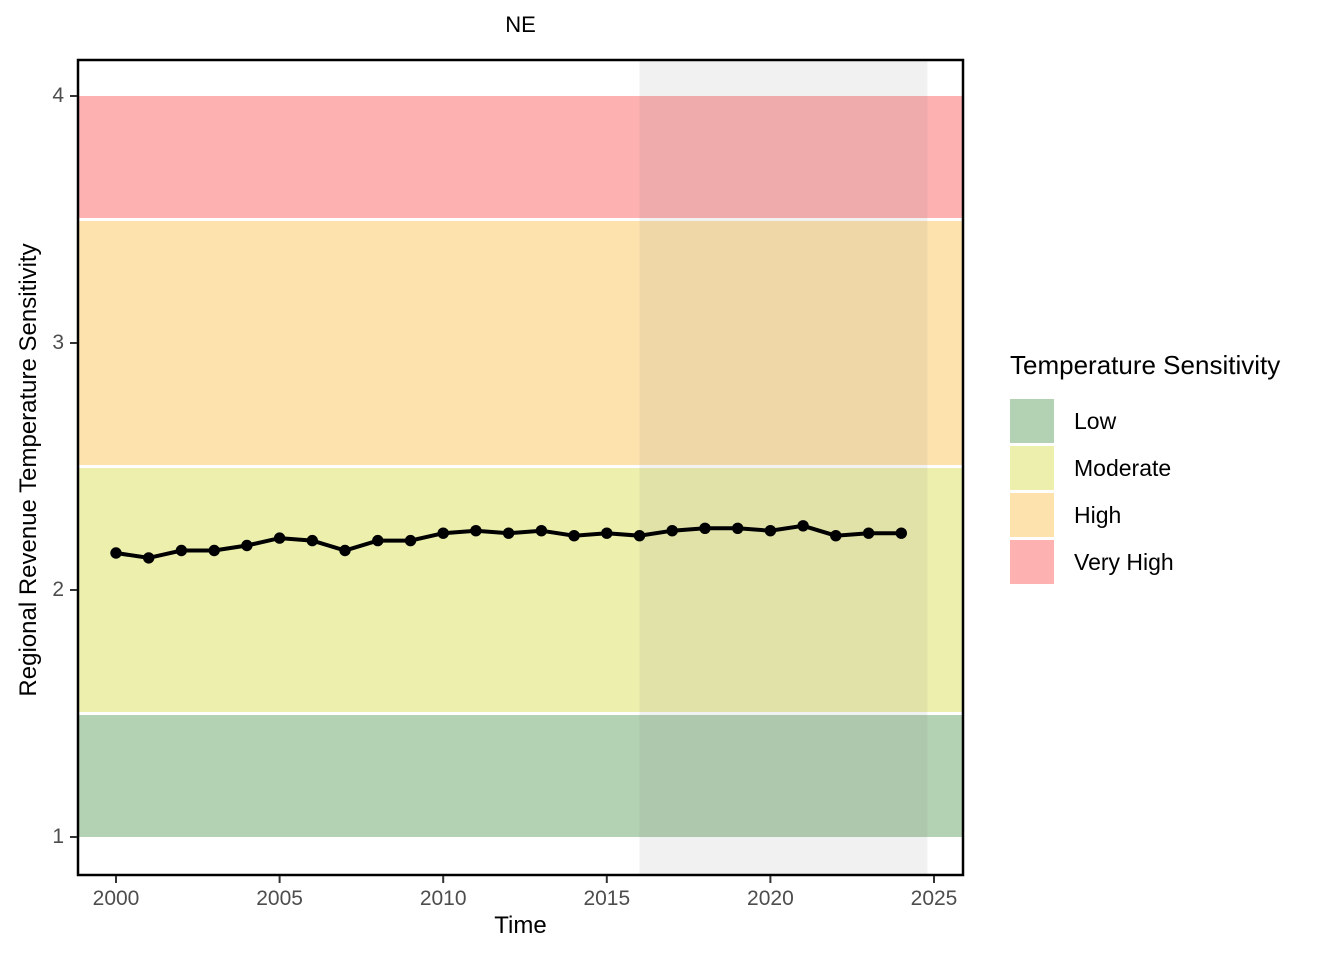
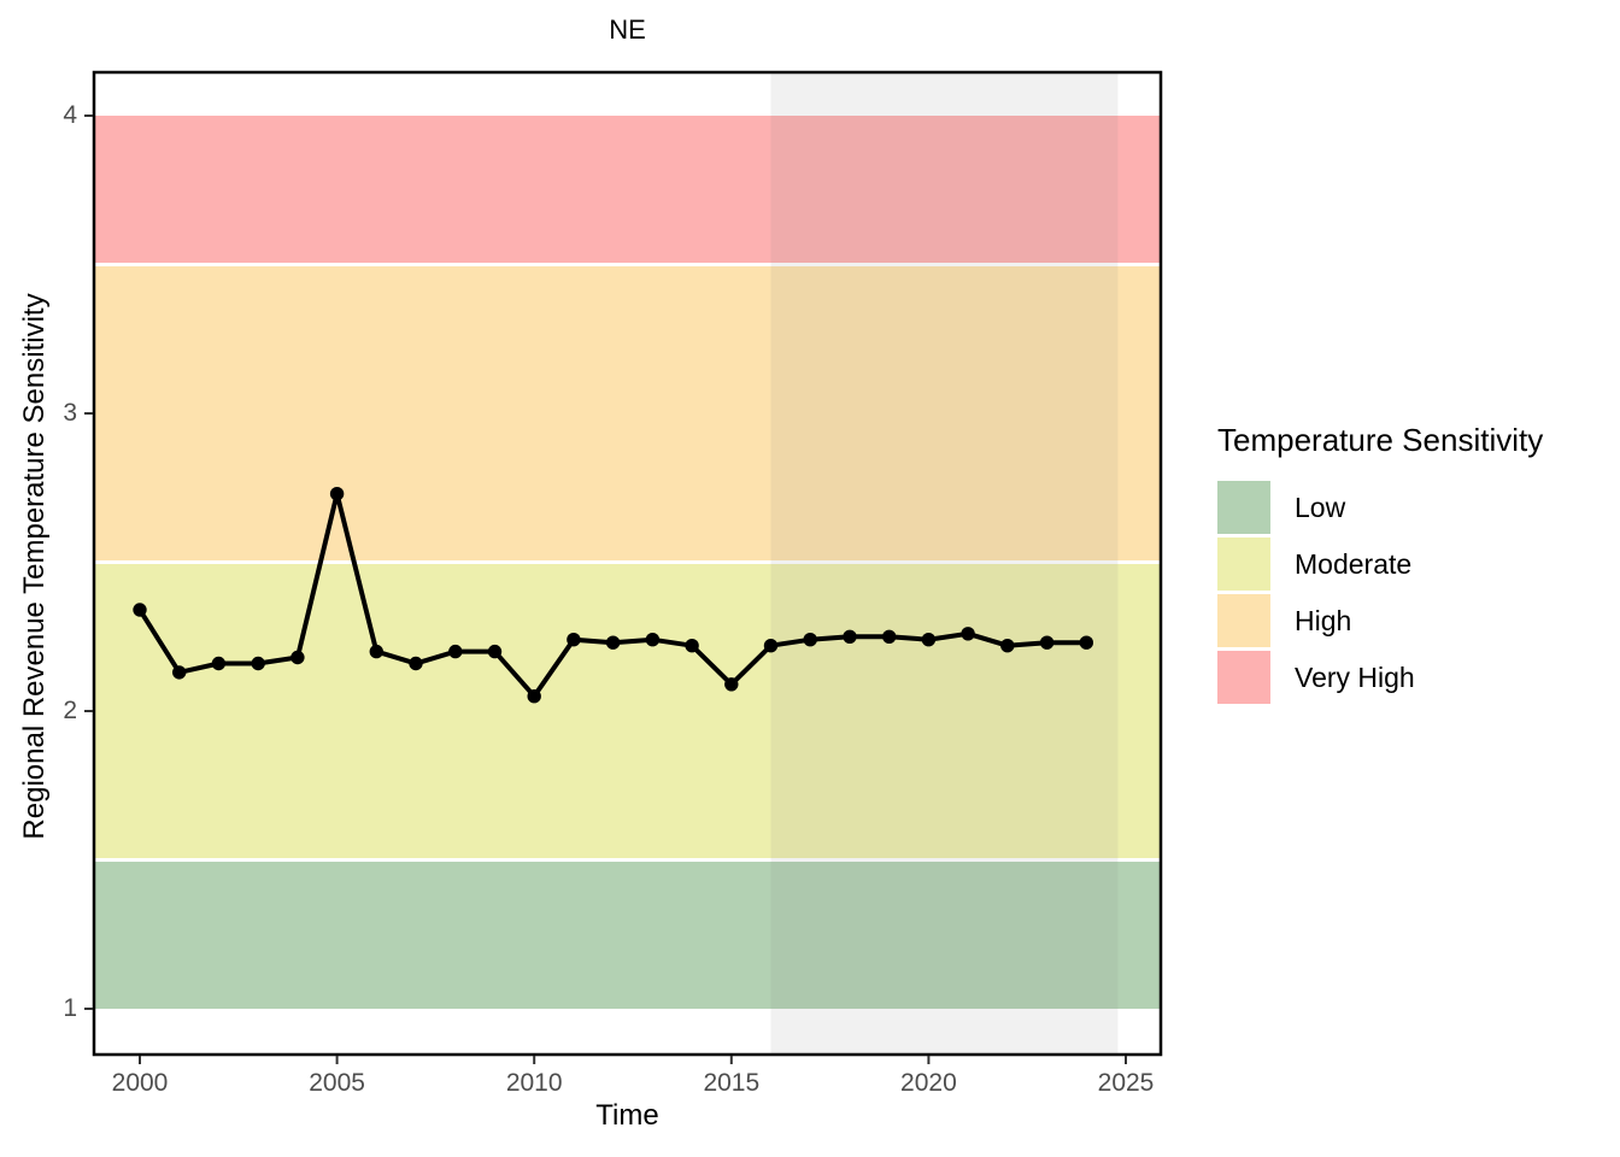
2000: 2.15 -> 2.34
2005: 2.21 -> 2.73
2010: 2.23 -> 2.05
2015: 2.23 -> 2.09
